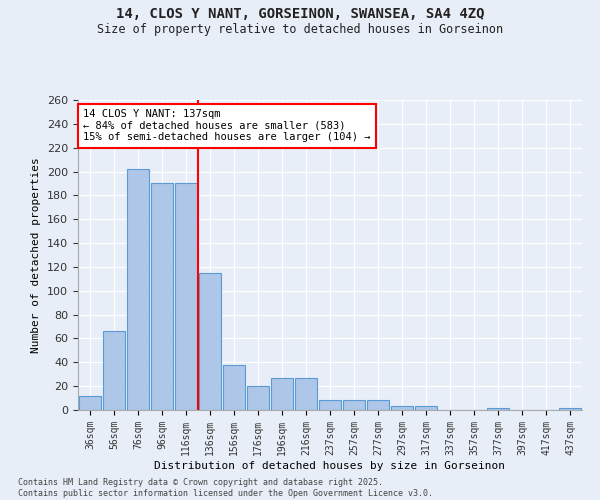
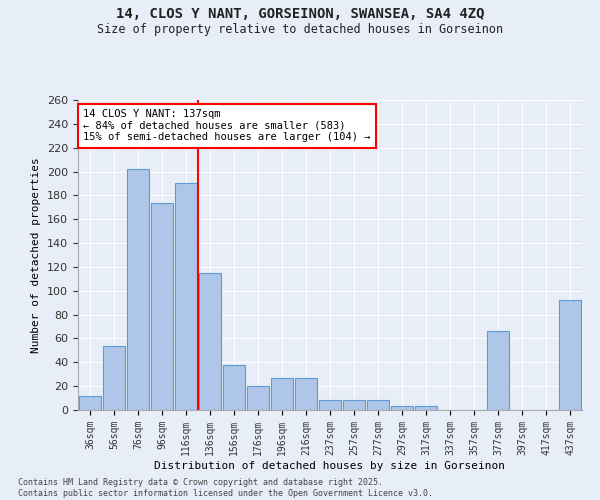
56sqm: 66 -> 54
96sqm: 190 -> 174
377sqm: 2 -> 66
437sqm: 2 -> 92
